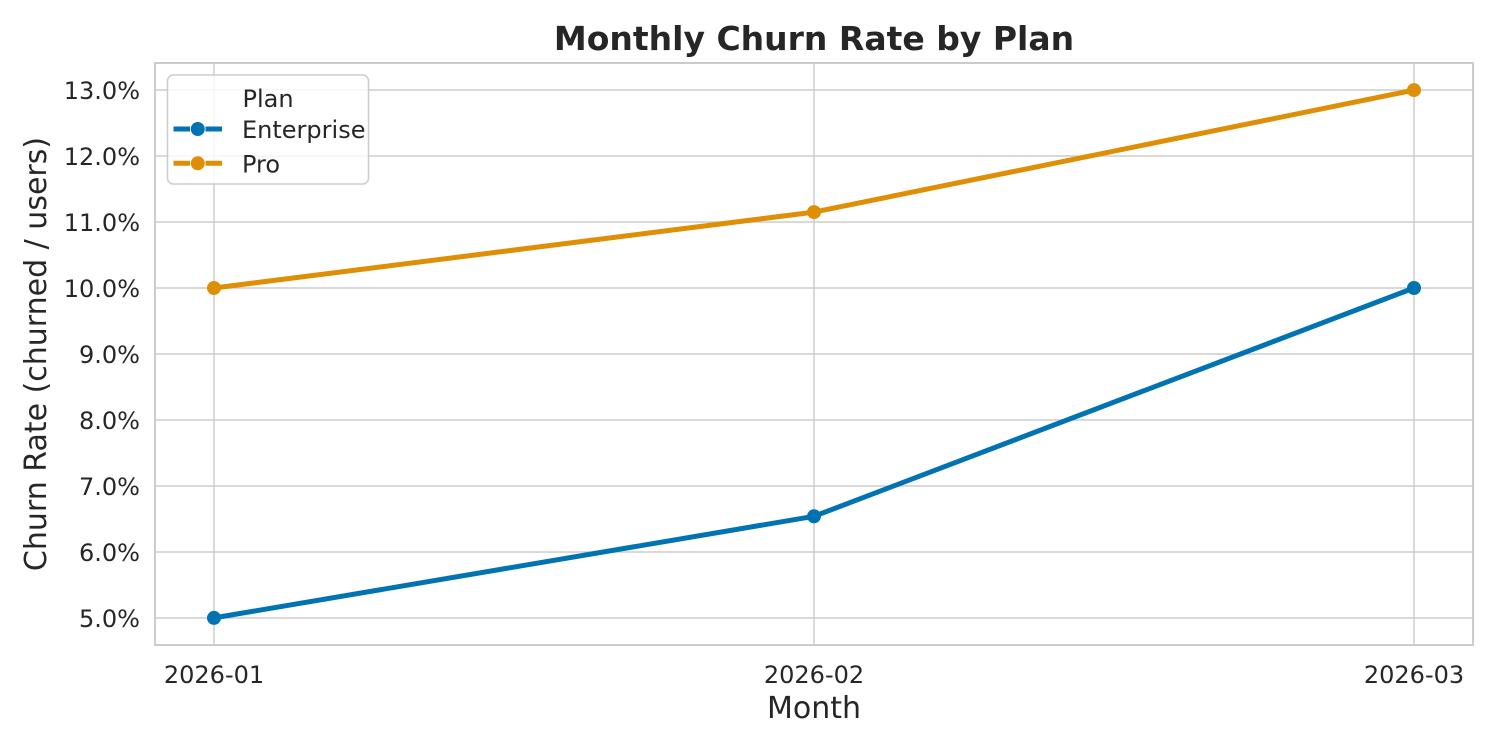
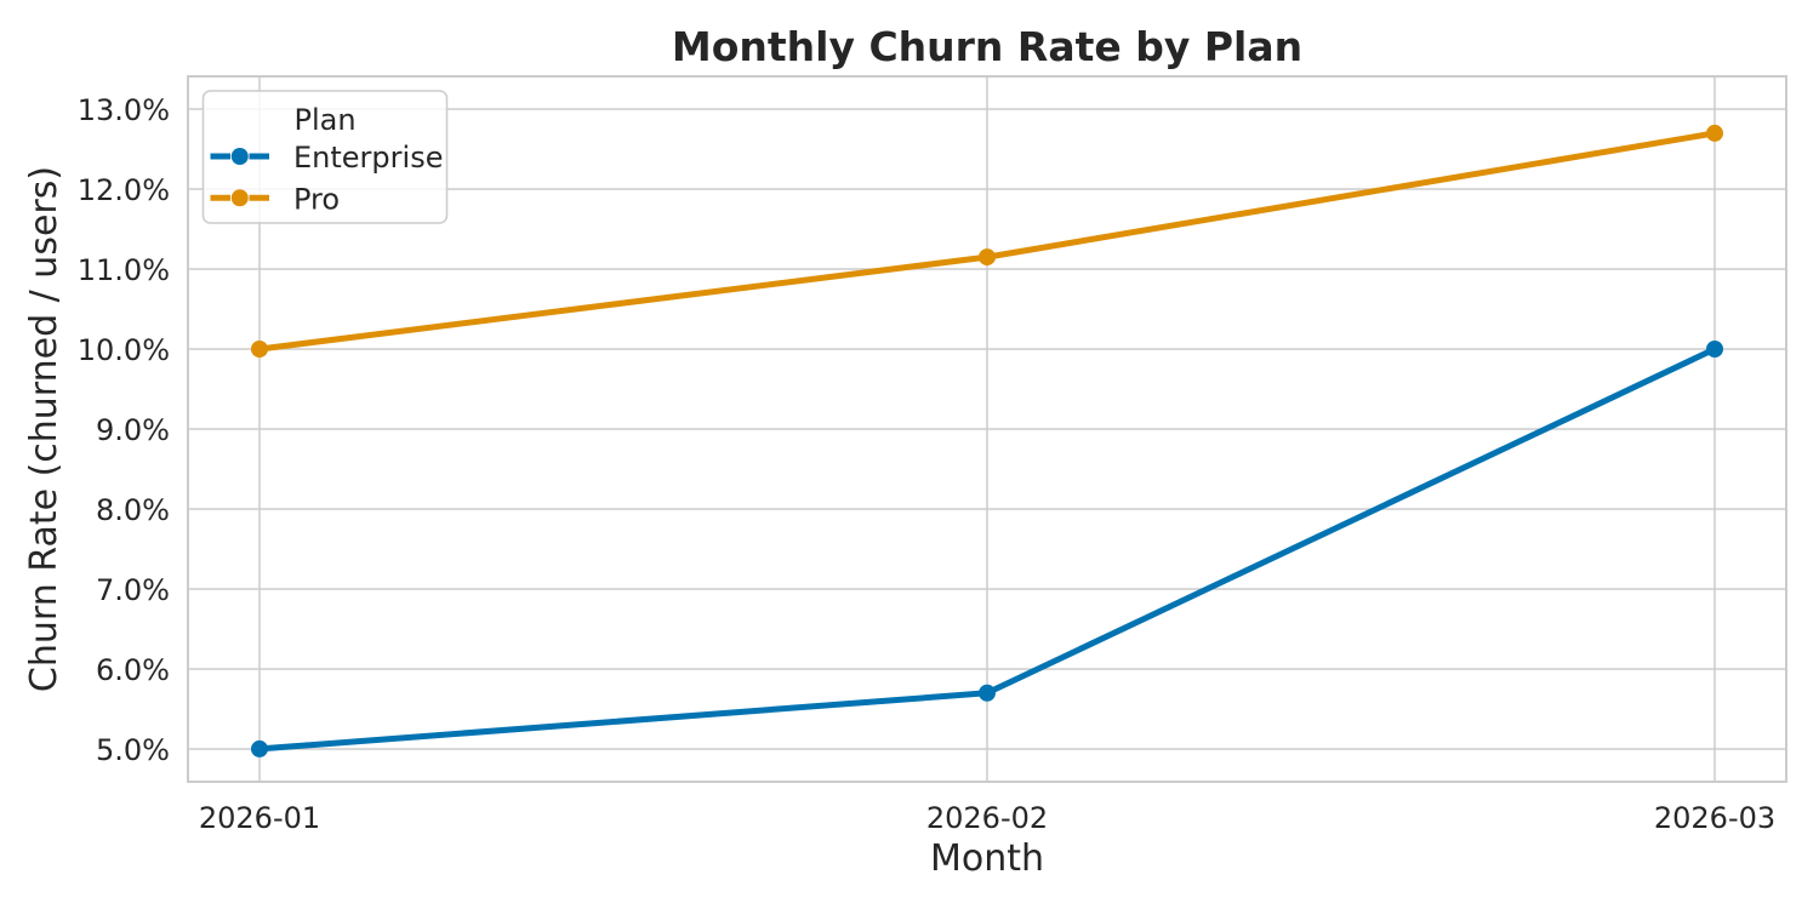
Enterprise/2026-02: 6.5% -> 5.7%
Pro/2026-03: 13.0% -> 12.7%
